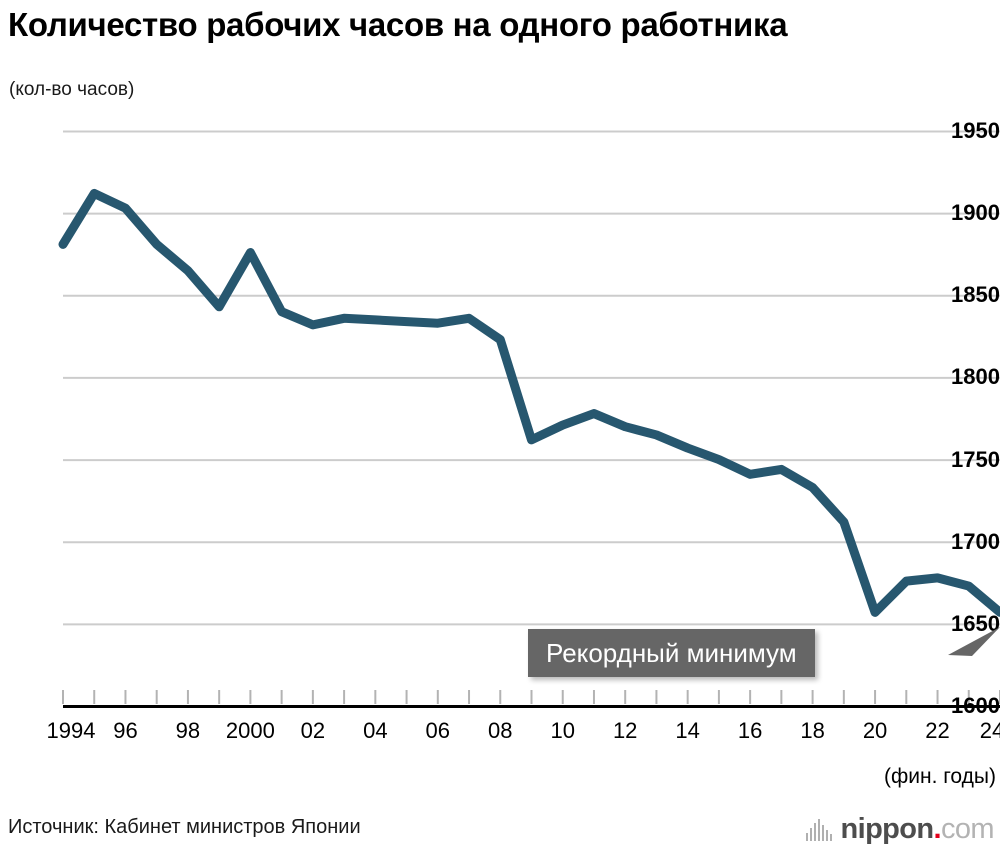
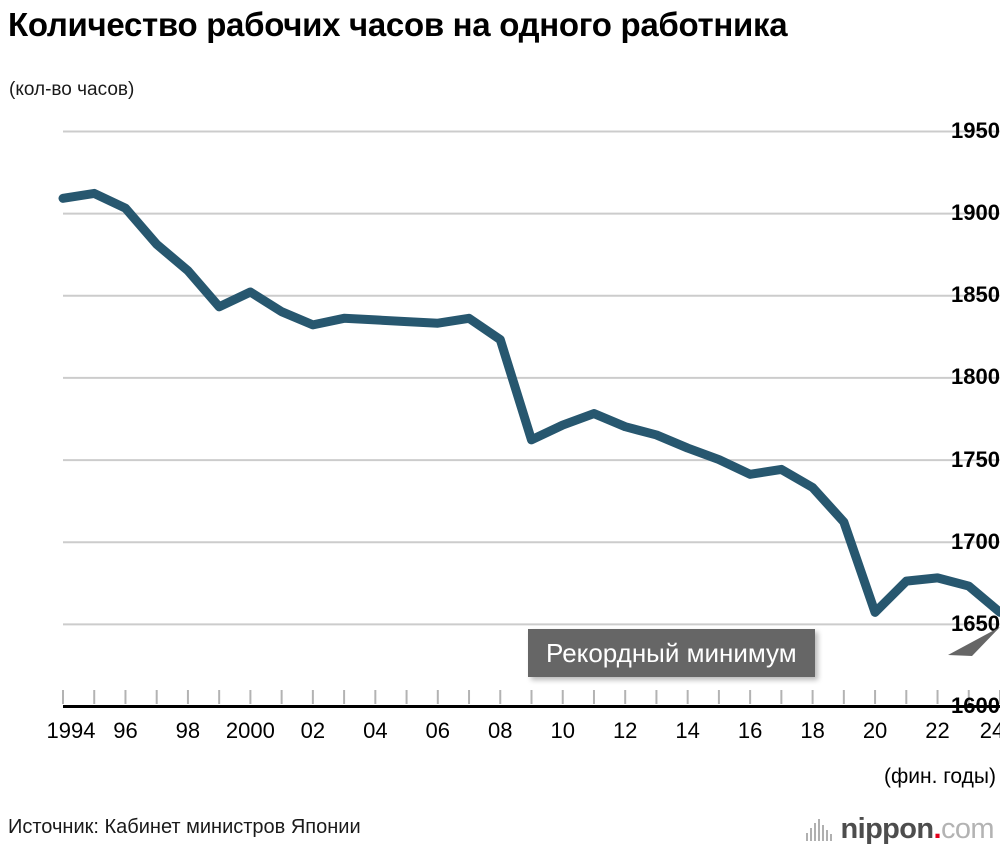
1994: 1881 -> 1909
2000: 1876 -> 1852
